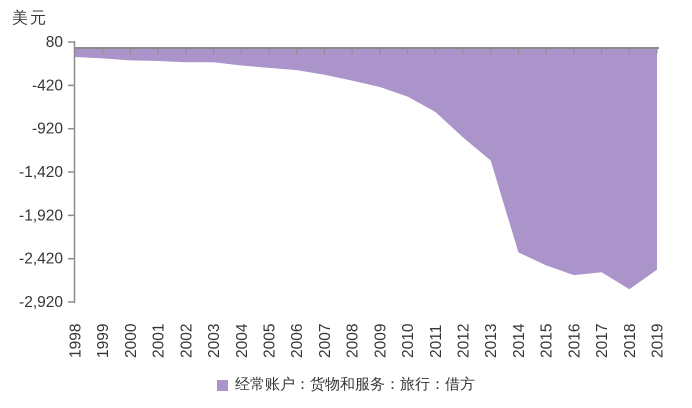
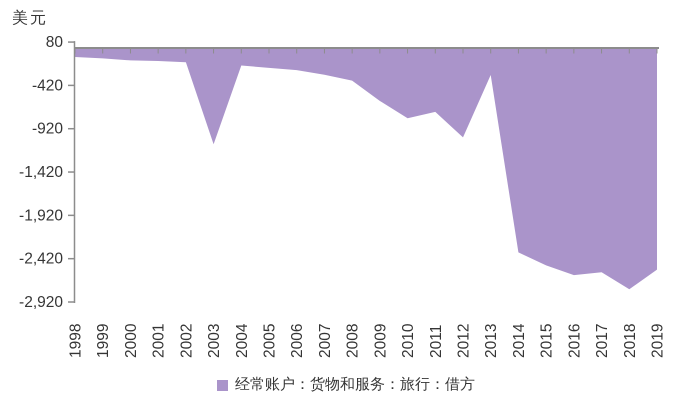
2003: -200 -> -1100
2009: -400 -> -600
2010: -500 -> -800
2013: -1300 -> -300
